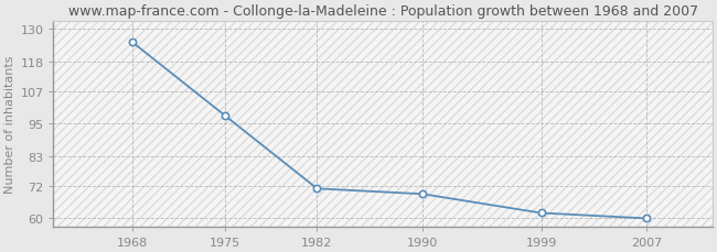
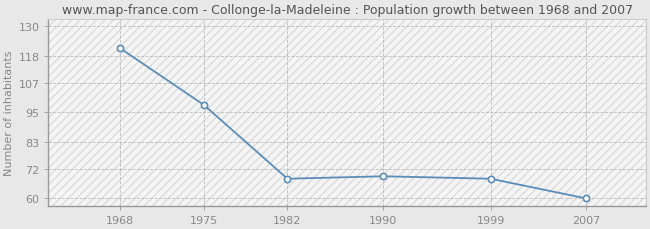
1968: 125 -> 121
1982: 71 -> 68
1999: 62 -> 68
